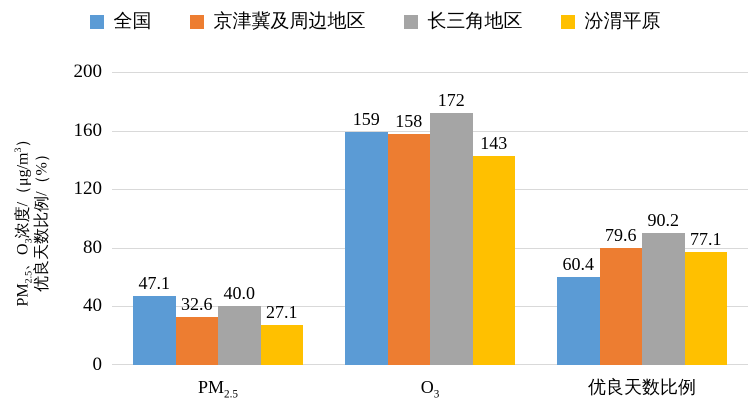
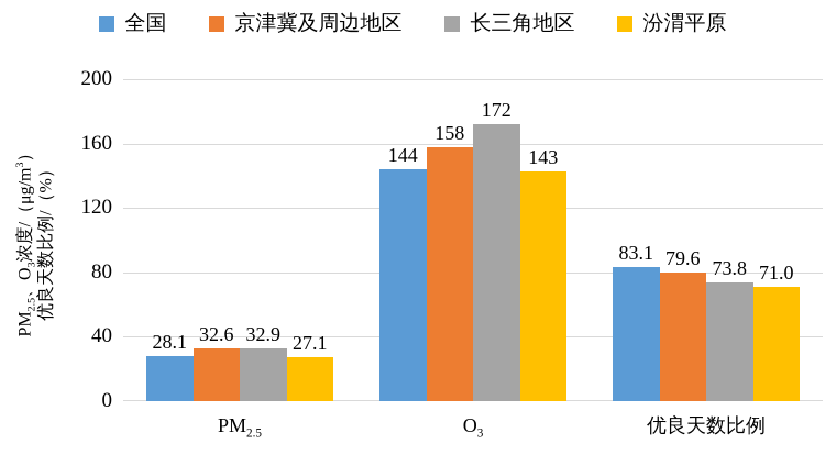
全国/PM2.5: 47.1 -> 28.1
长三角地区/PM2.5: 40.0 -> 32.9
全国/O3: 159 -> 144
全国/优良天数比例: 60.4 -> 83.1
长三角地区/优良天数比例: 90.2 -> 73.8
汾渭平原/优良天数比例: 77.1 -> 71.0
